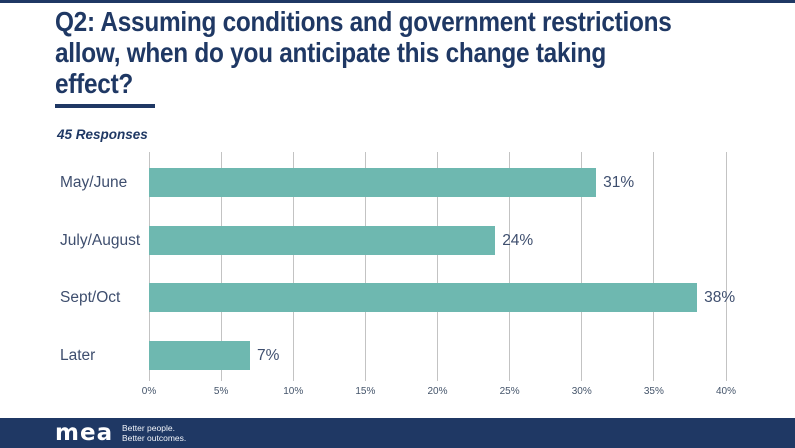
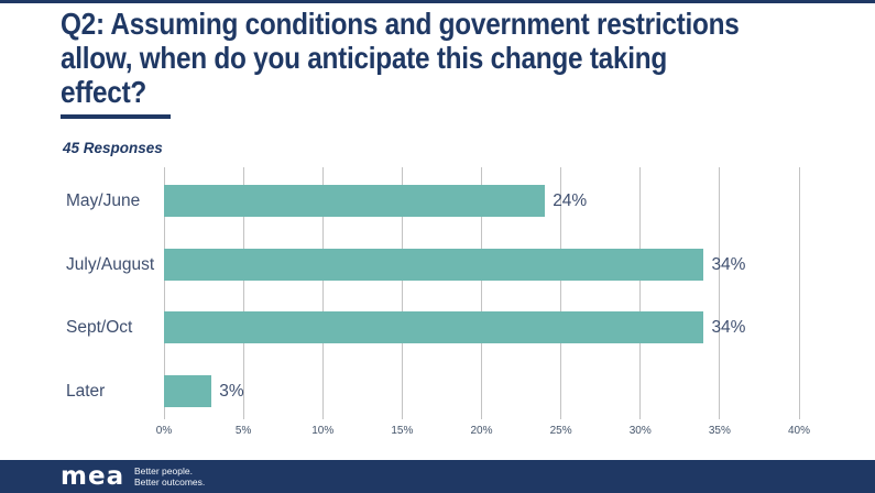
May/June: 31% -> 24%
July/August: 24% -> 34%
Sept/Oct: 38% -> 34%
Later: 7% -> 3%
